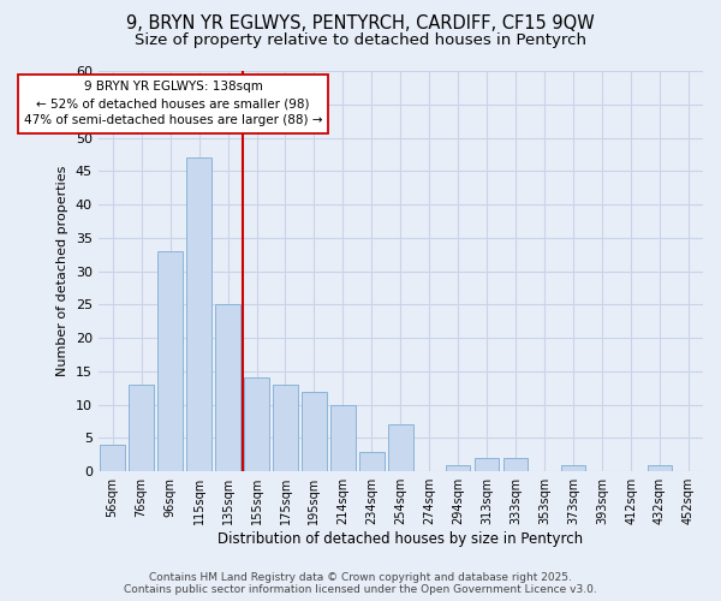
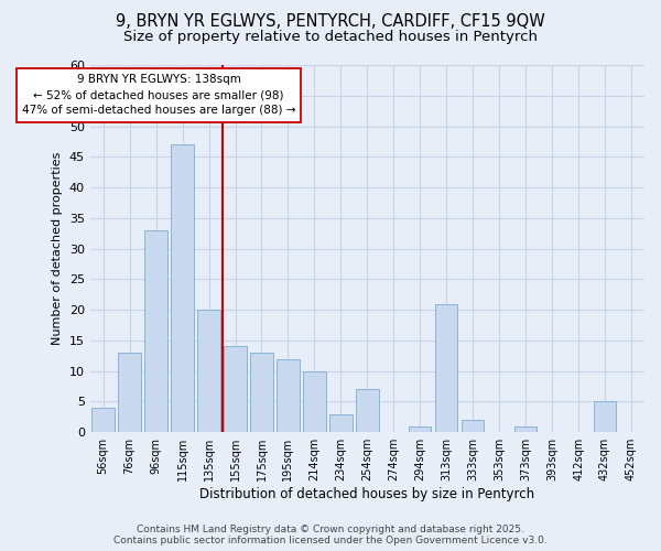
135sqm: 25 -> 20
313sqm: 2 -> 21
432sqm: 1 -> 5
